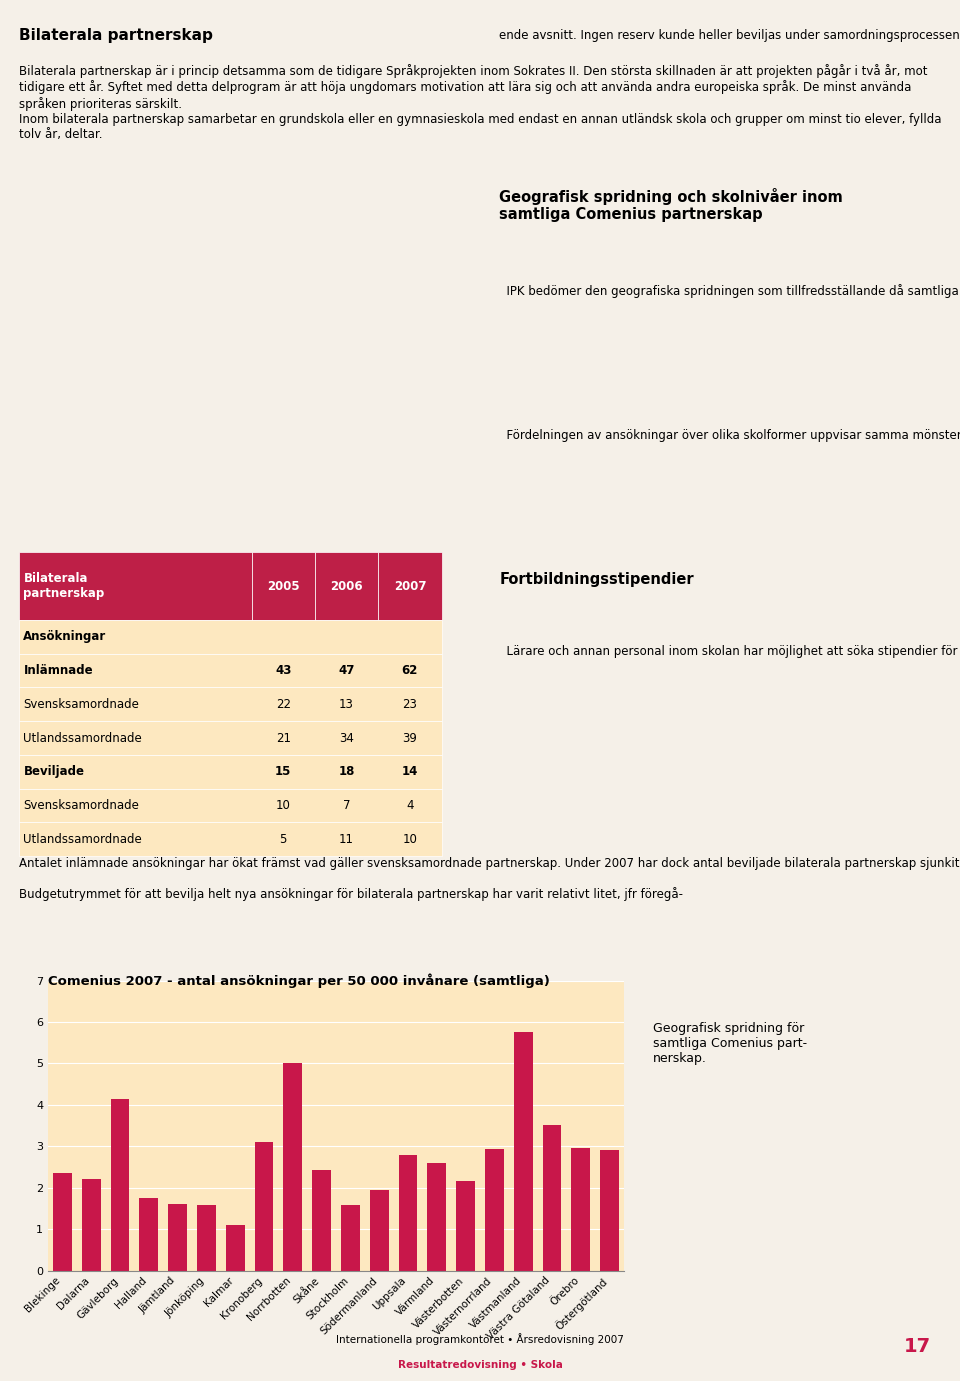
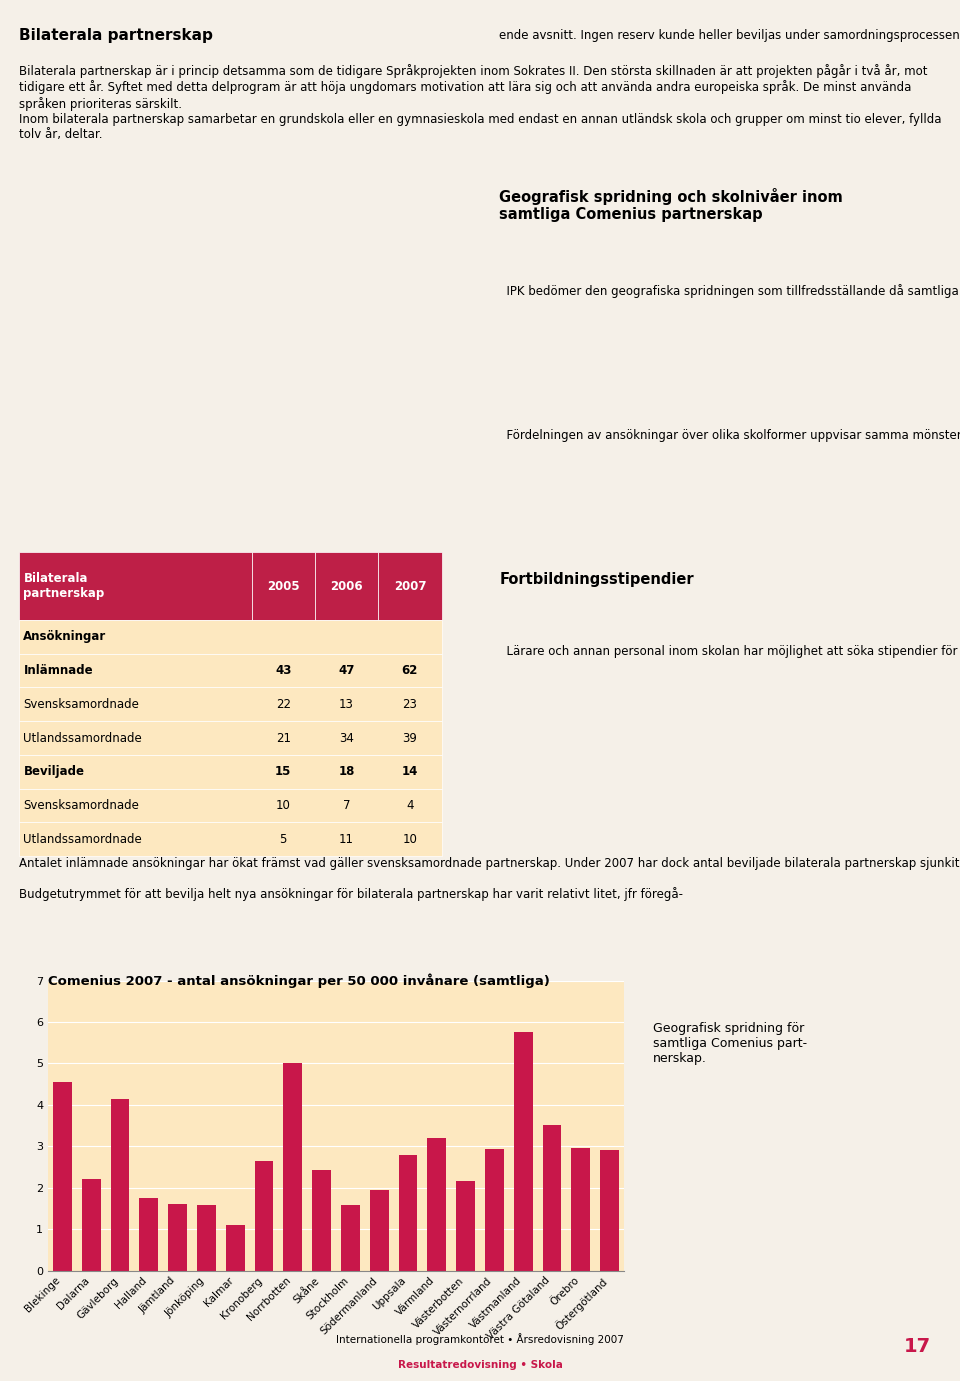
Blekinge: 2.35 -> 4.55
Kronoberg: 3.10 -> 2.65
Värmland: 2.60 -> 3.20
